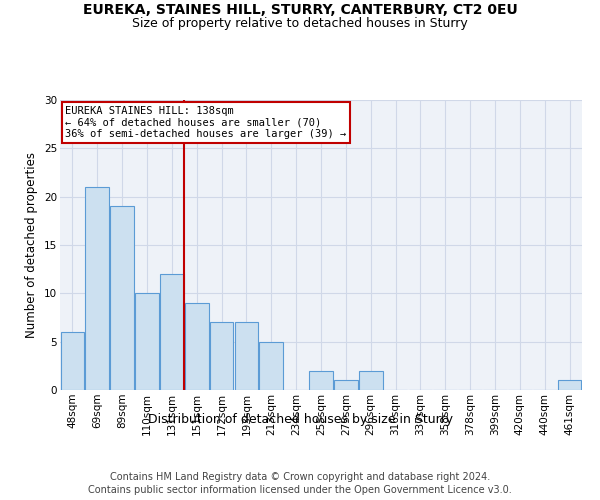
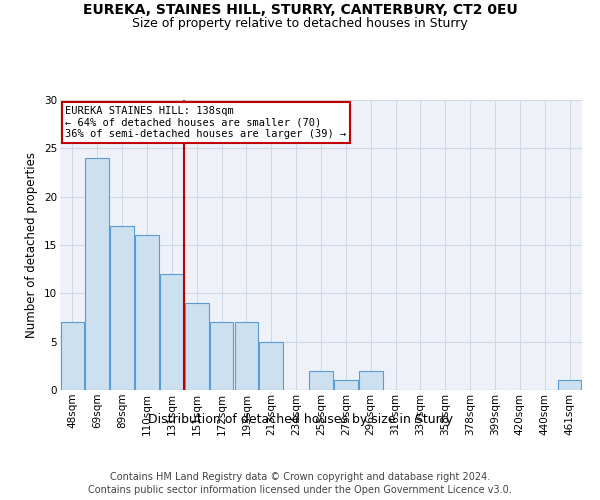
48sqm: 6 -> 7
69sqm: 21 -> 24
89sqm: 19 -> 17
110sqm: 10 -> 16
